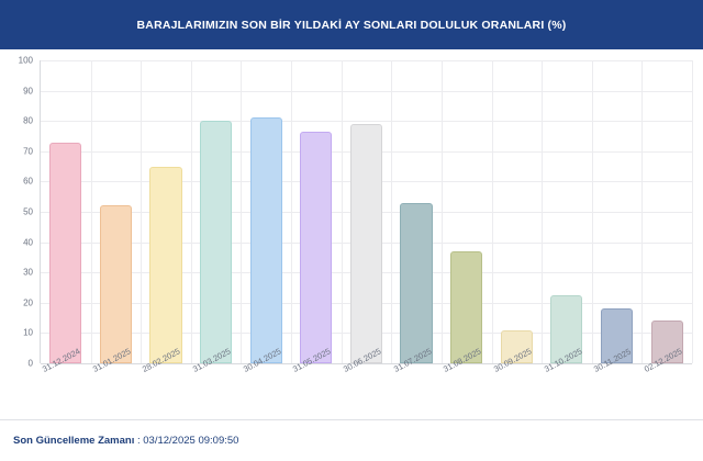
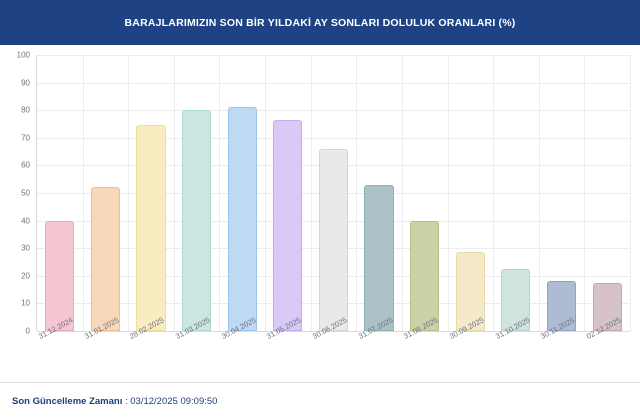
31.12.2024: 73 -> 40
28.02.2025: 65 -> 74
30.06.2025: 79 -> 66
31.08.2025: 37 -> 40
30.09.2025: 11 -> 28
02.12.2025: 14 -> 18
